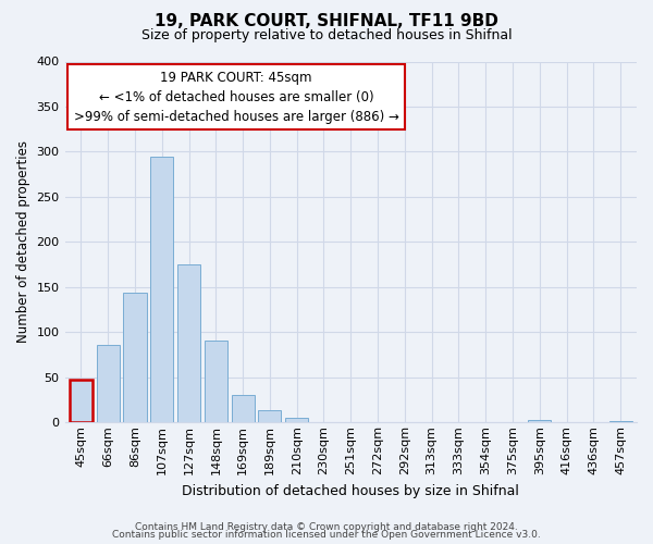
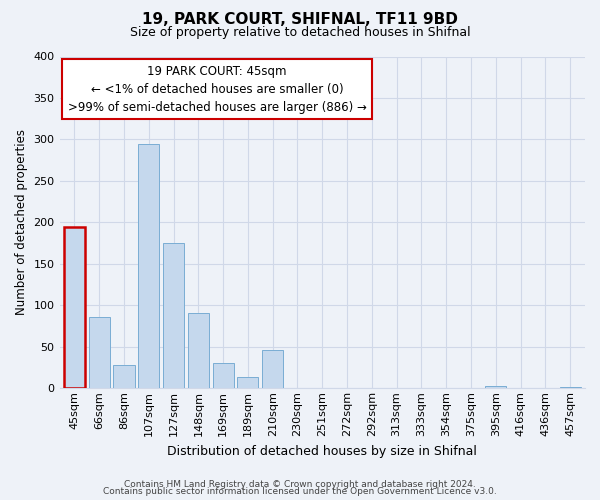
45sqm: 47 -> 194
86sqm: 144 -> 28
210sqm: 5 -> 46
